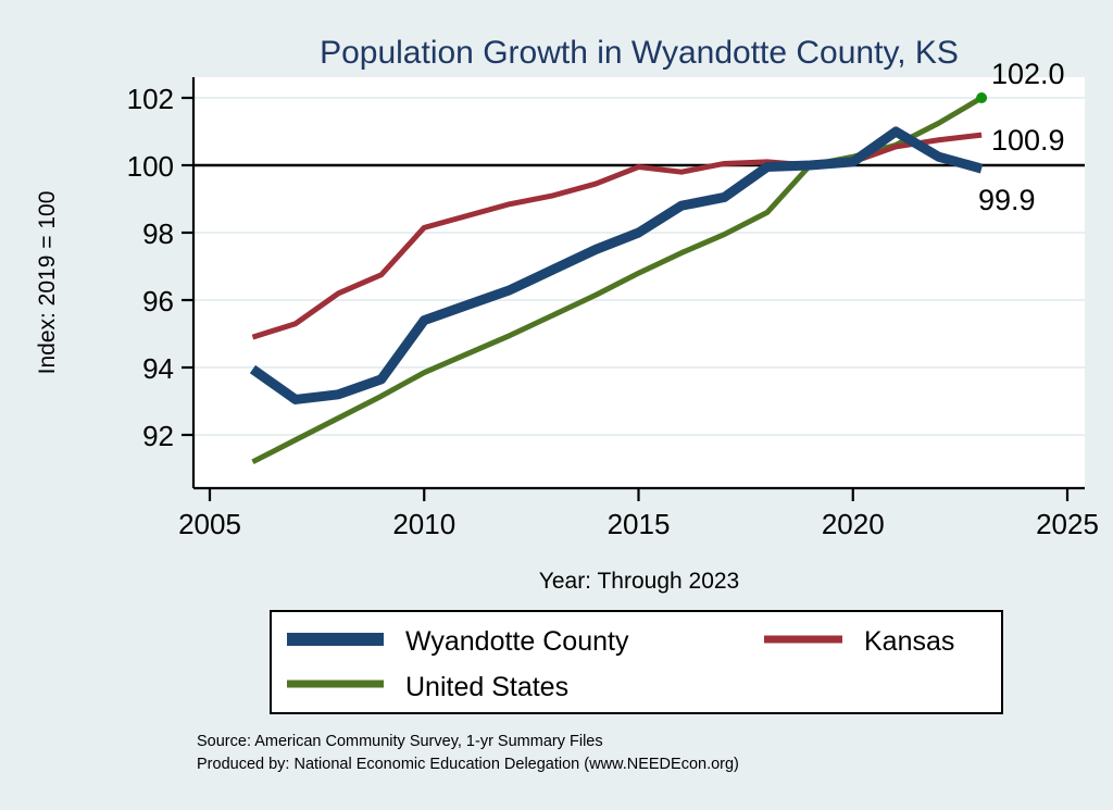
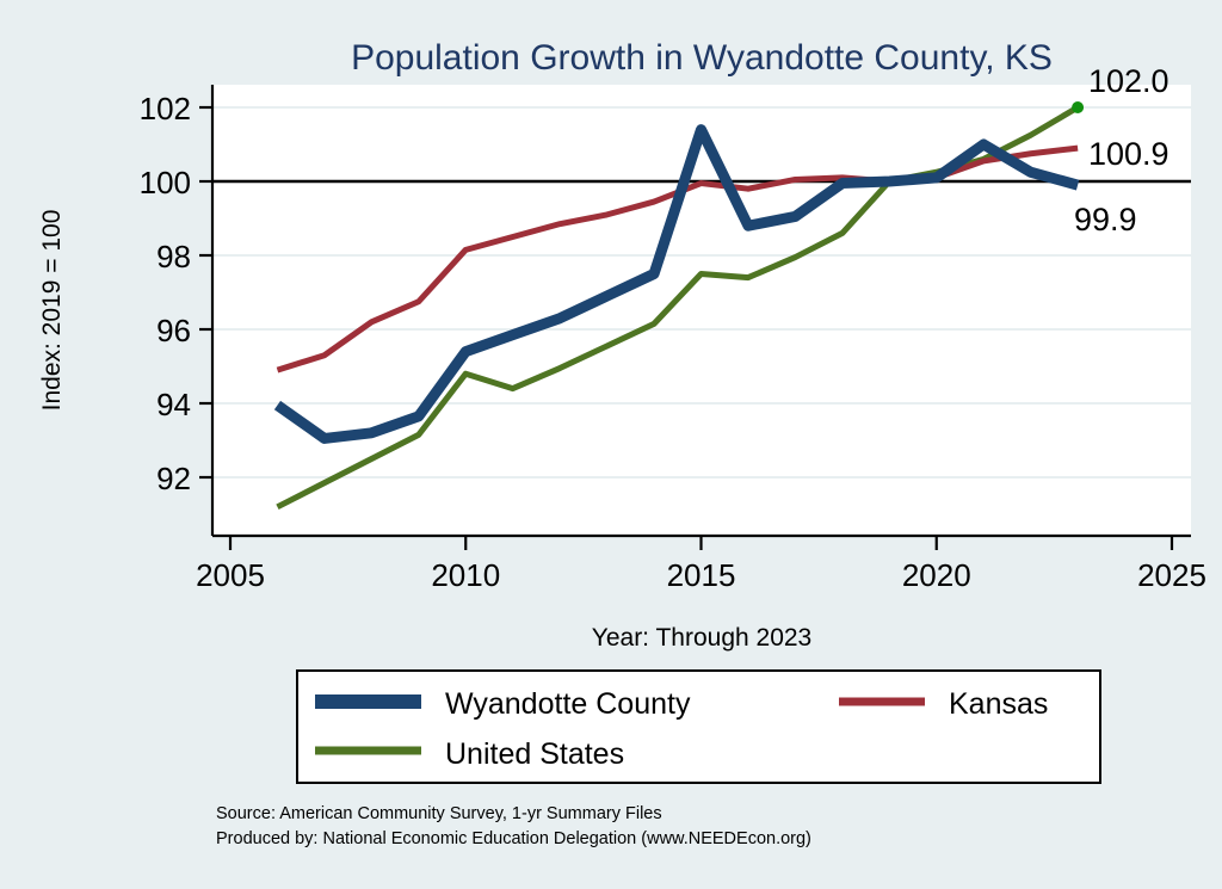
United States/2010: 93.8 -> 94.8
Wyandotte County/2015: 98.0 -> 101.4
United States/2015: 96.8 -> 97.5
